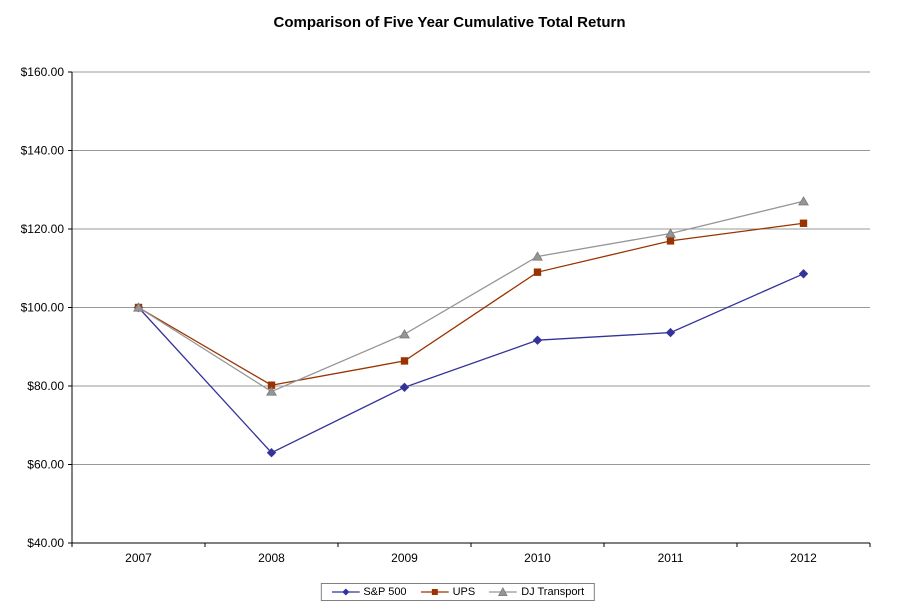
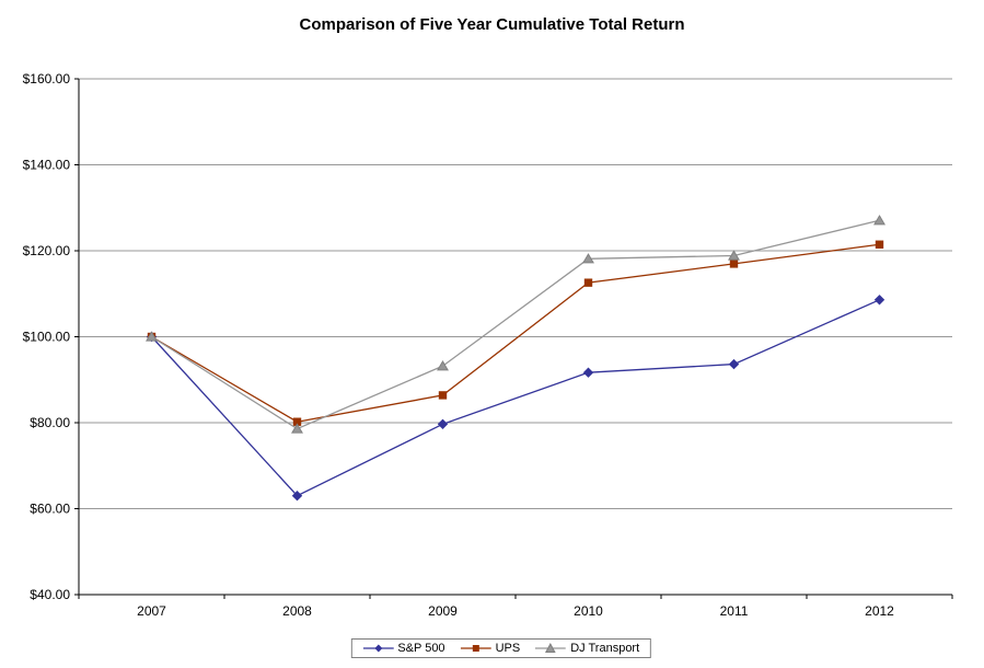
UPS/2010: $109 -> $113
DJ Transport/2010: $113 -> $118
